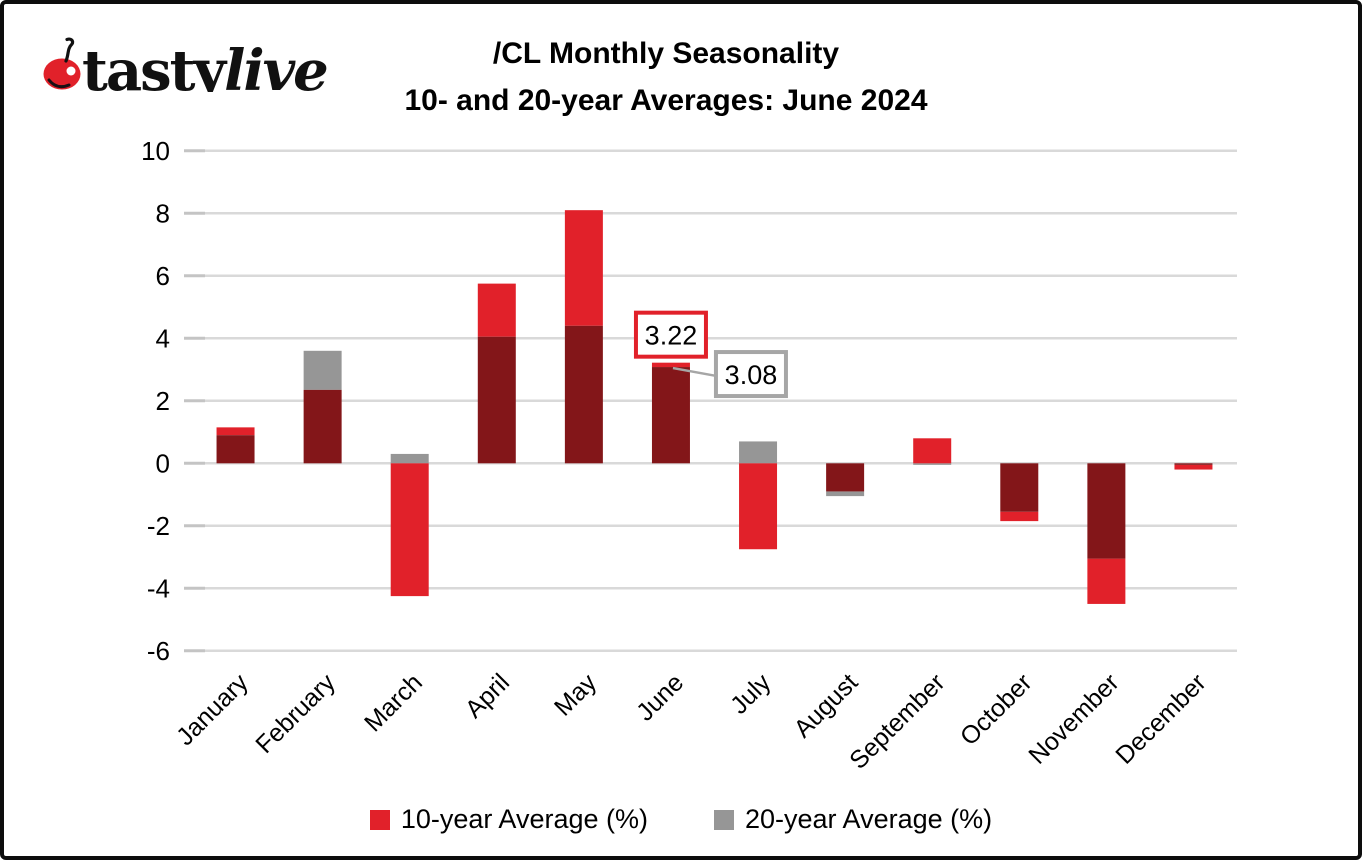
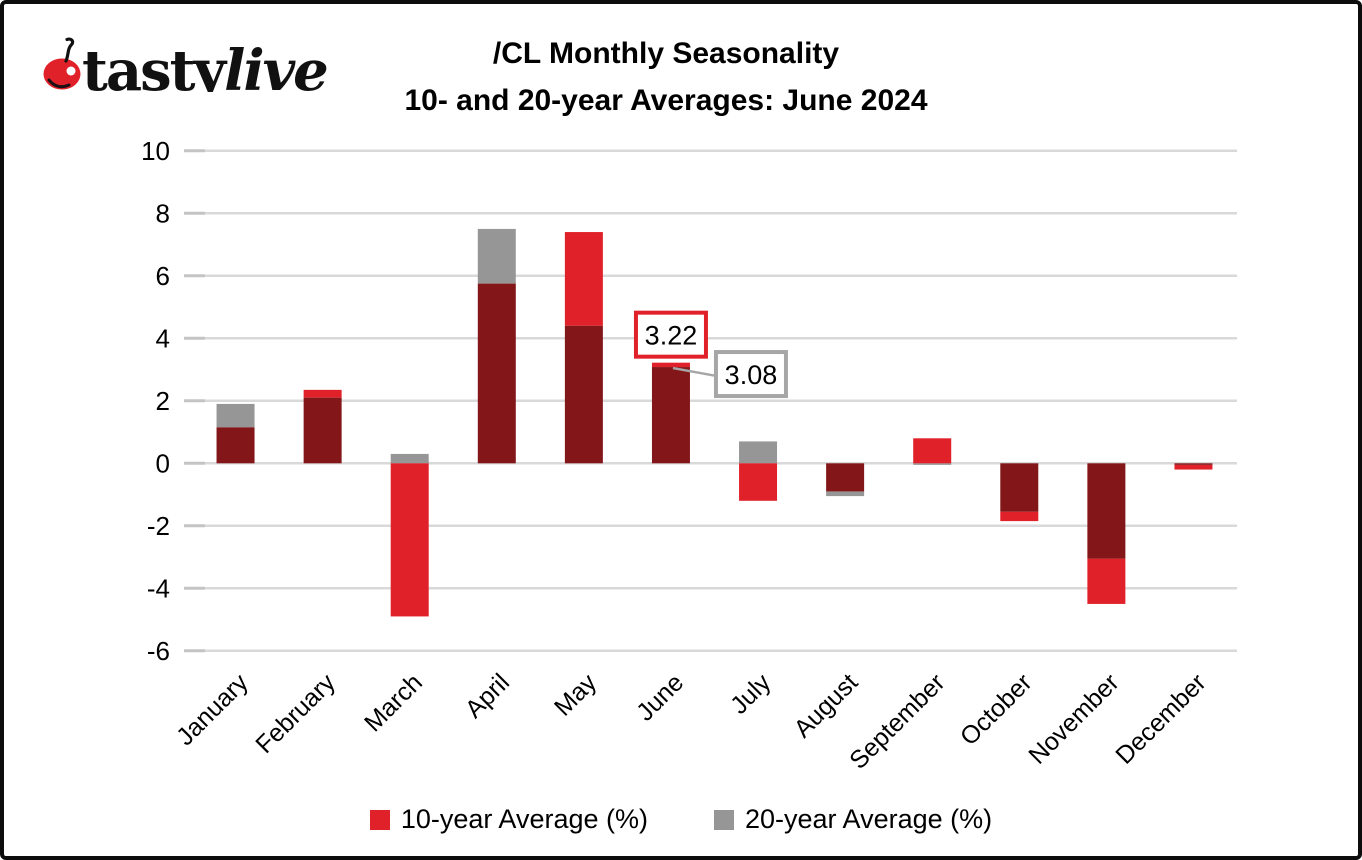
20-year Average (%)/January: 0.9 -> 1.9
20-year Average (%)/February: 3.6 -> 2.1
10-year Average (%)/March: -4.2 -> -4.9
20-year Average (%)/April: 4.0 -> 7.5
10-year Average (%)/May: 8.1 -> 7.4
10-year Average (%)/July: -2.8 -> -1.2
